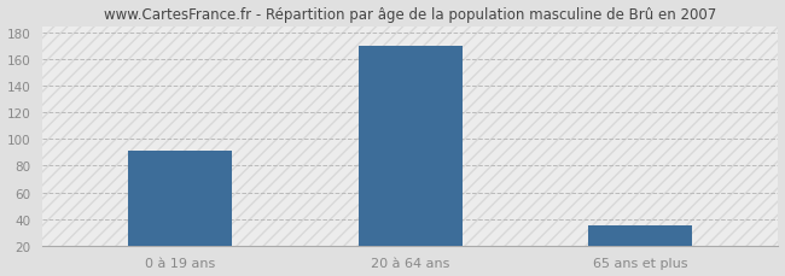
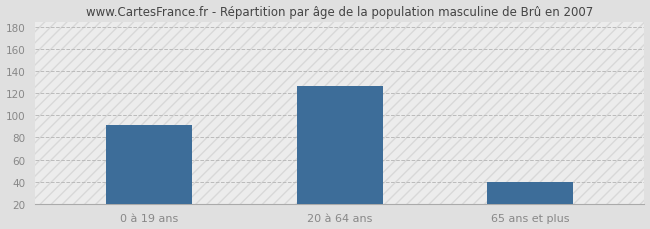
20 à 64 ans: 170 -> 127
65 ans et plus: 35 -> 40
